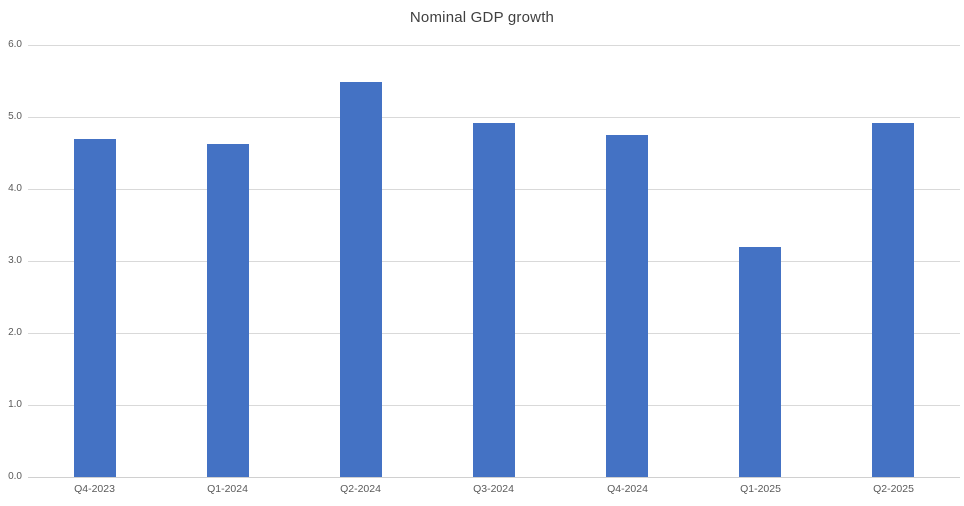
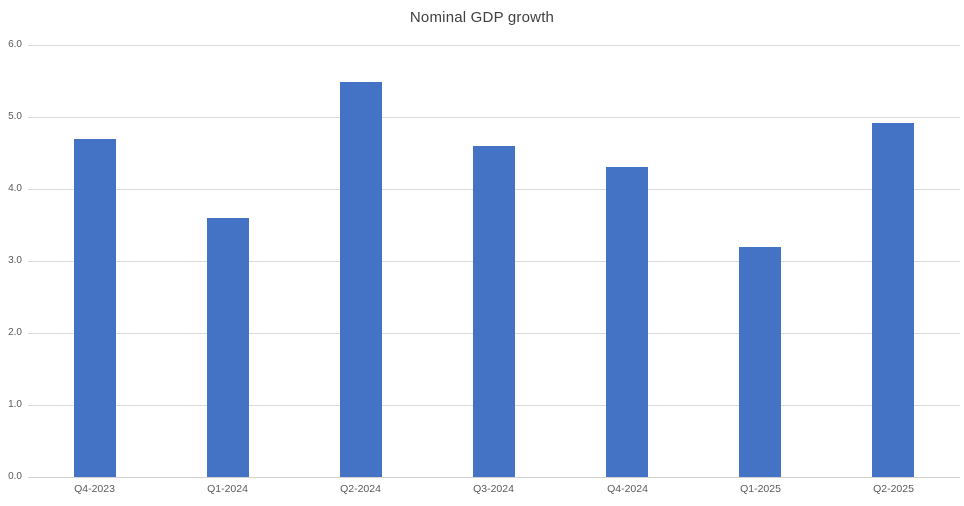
Q1-2024: 4.6 -> 3.6
Q3-2024: 4.9 -> 4.6
Q4-2024: 4.8 -> 4.3
